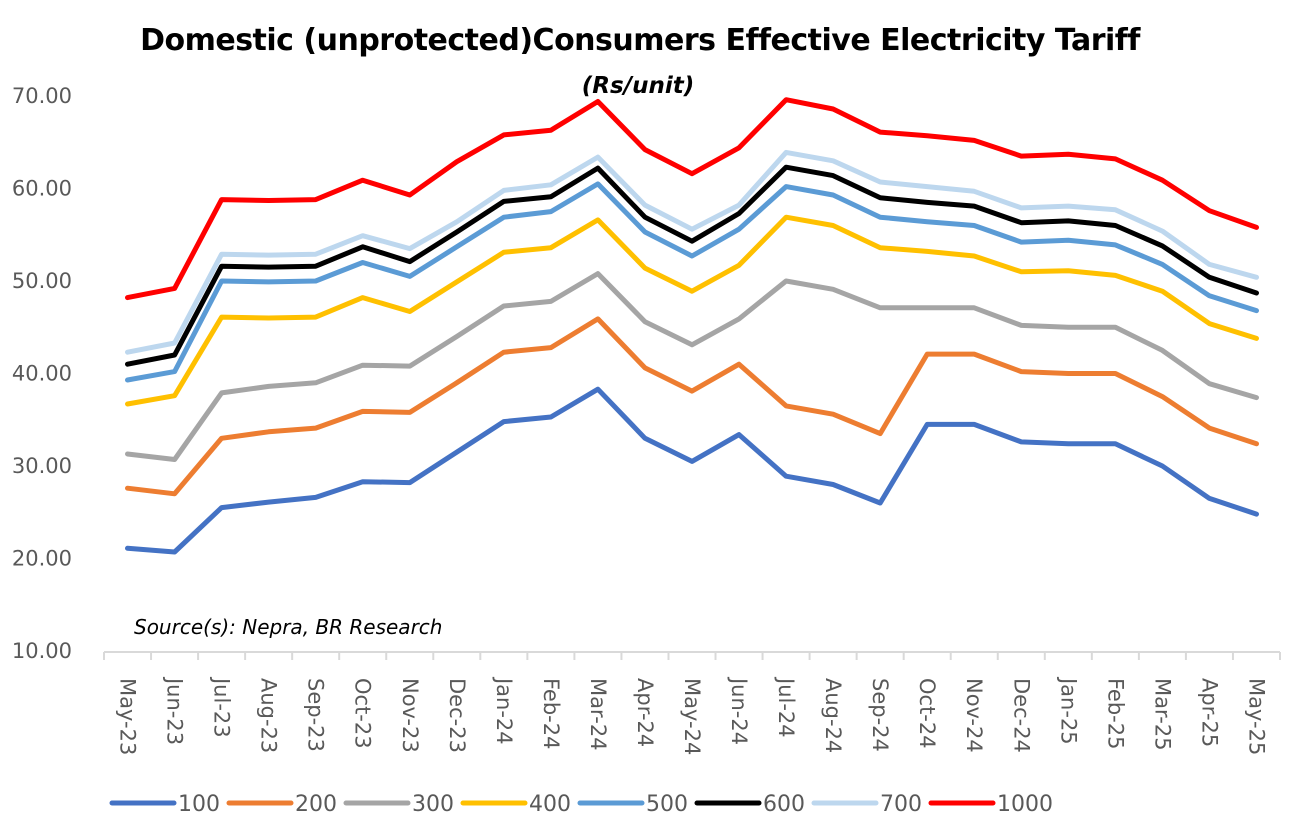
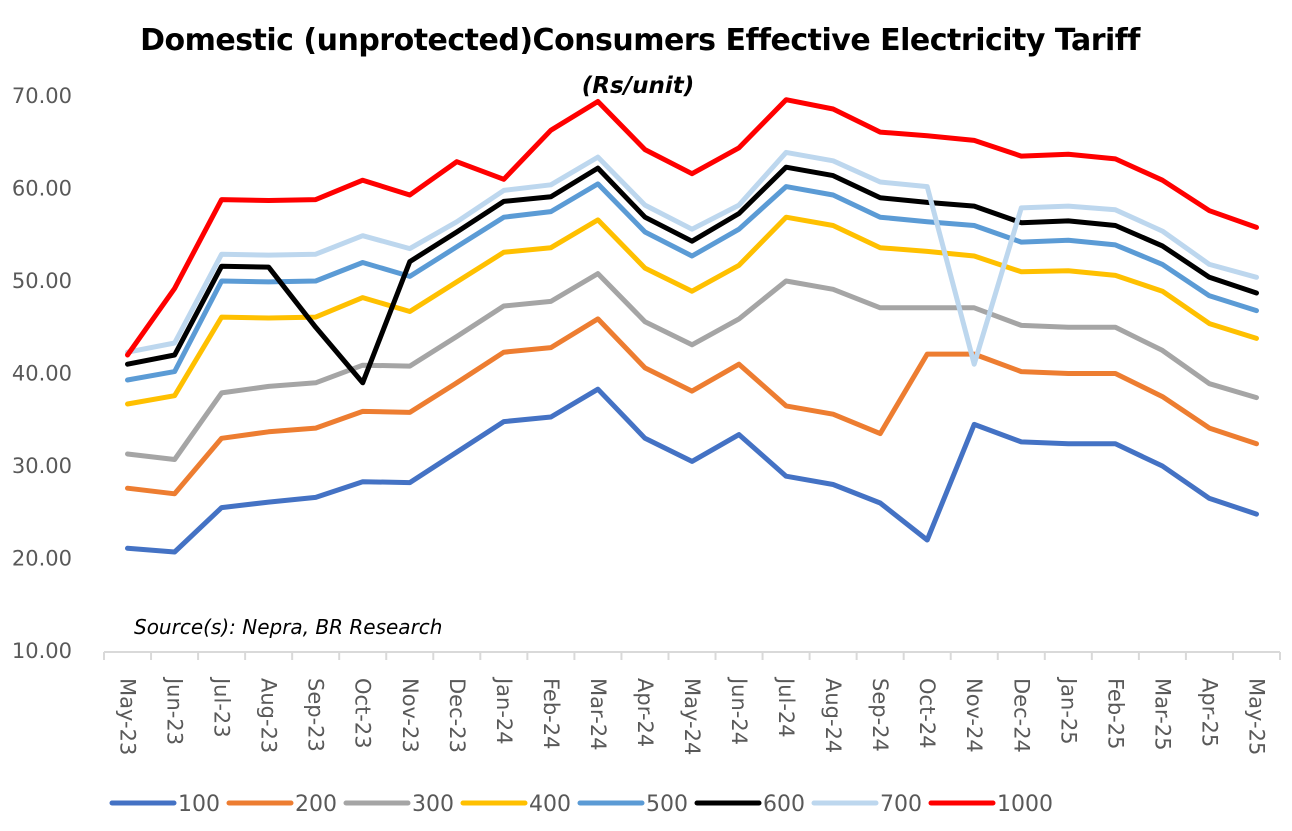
1000/May-23: 48 -> 42
600/Sep-23: 52 -> 45
600/Oct-23: 54 -> 39
1000/Jan-24: 66 -> 61
100/Oct-24: 34 -> 22
700/Nov-24: 60 -> 41
